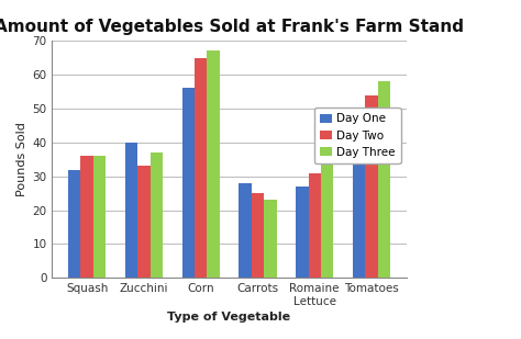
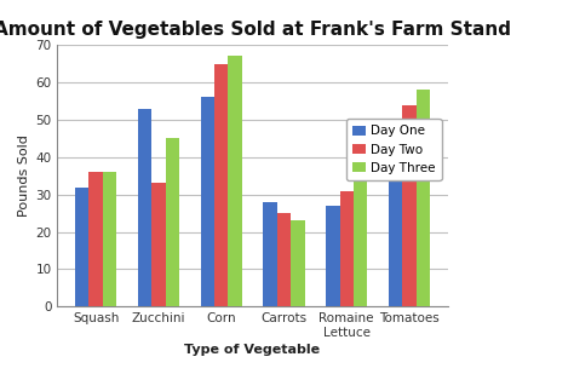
Day One/Zucchini: 40 -> 53
Day Three/Zucchini: 37 -> 45
